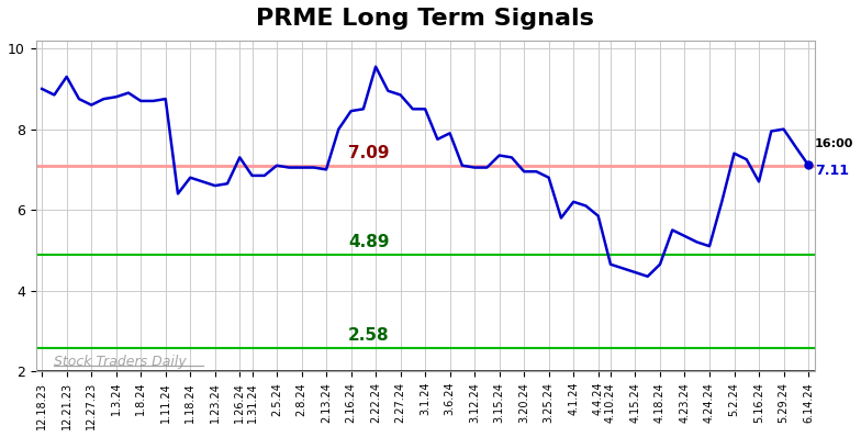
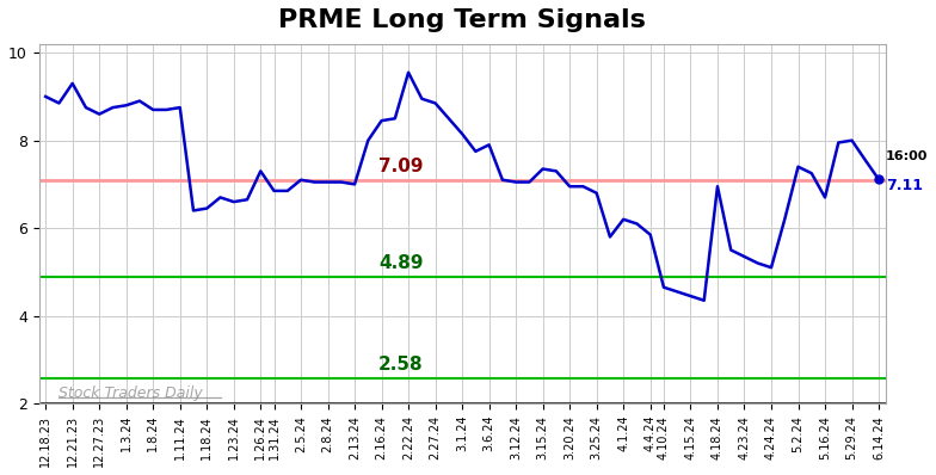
1.18.24: 6.80 -> 6.45
3.1.24: 8.50 -> 8.15
4.18.24: 4.65 -> 6.95
